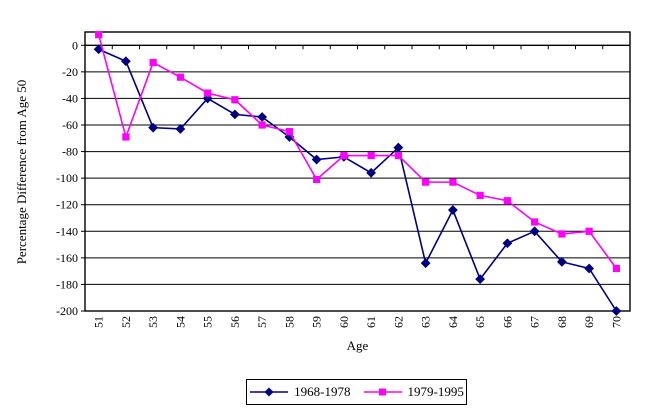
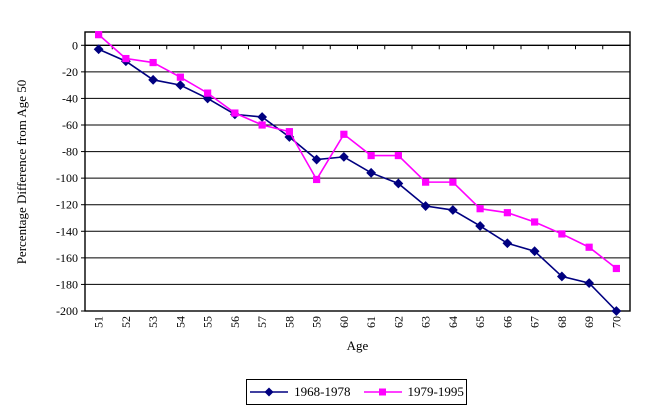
1979-1995/52: -69 -> -10
1968-1978/53: -62 -> -26
1968-1978/54: -63 -> -30
1979-1995/56: -41 -> -51
1979-1995/60: -83 -> -67
1968-1978/62: -77 -> -104
1968-1978/63: -164 -> -121
1968-1978/65: -176 -> -136
1979-1995/65: -113 -> -123
1979-1995/66: -117 -> -126
1968-1978/67: -140 -> -155
1968-1978/68: -163 -> -174
1968-1978/69: -168 -> -179
1979-1995/69: -140 -> -152
